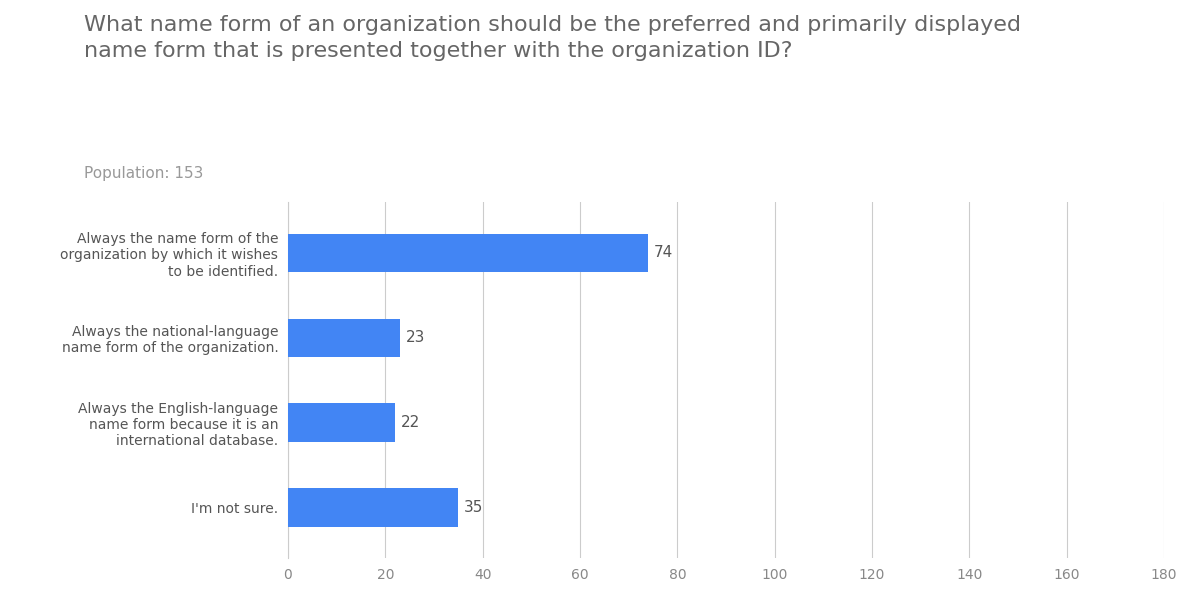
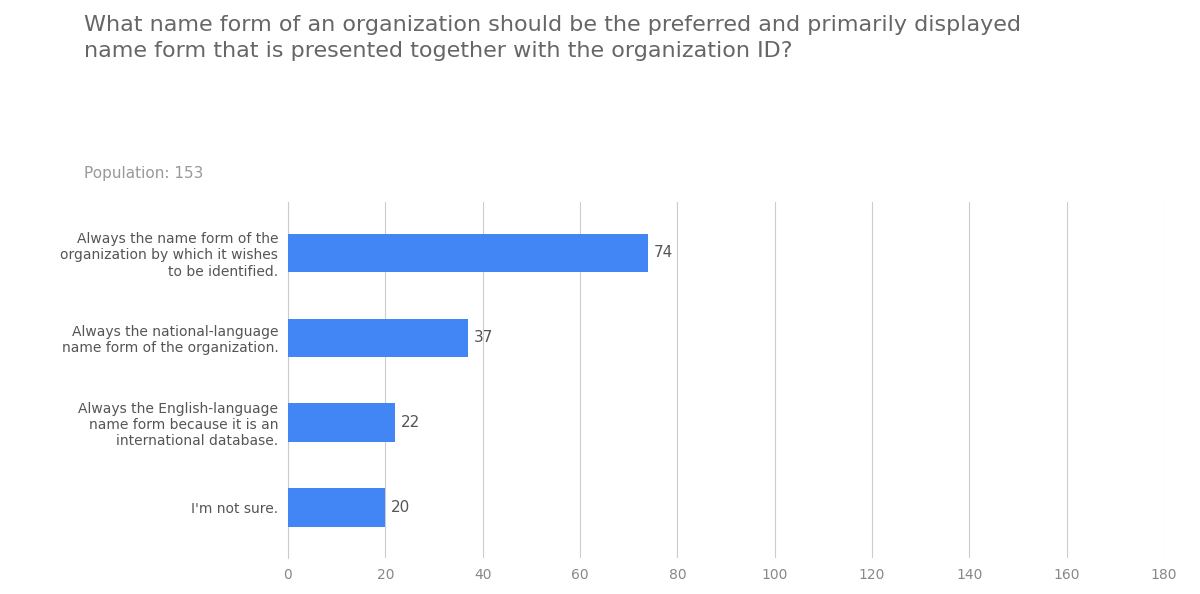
Always the national-language name form of the organization.: 23 -> 37
I'm not sure.: 35 -> 20
